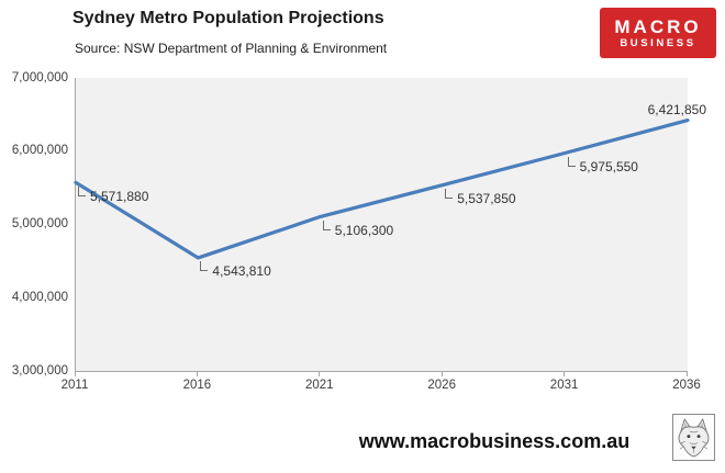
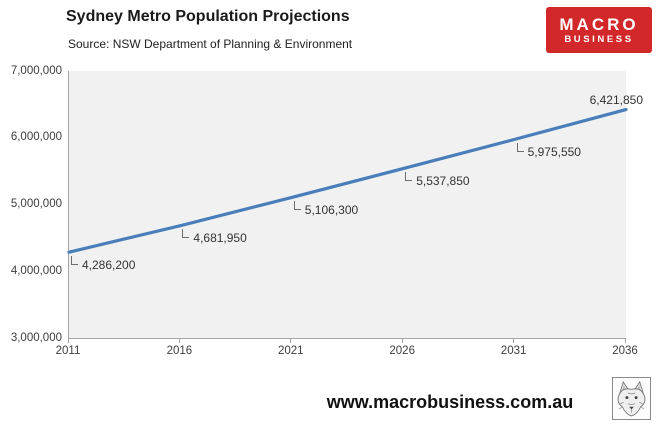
2011: 5,571,880 -> 4,286,200
2016: 4,543,810 -> 4,681,950
